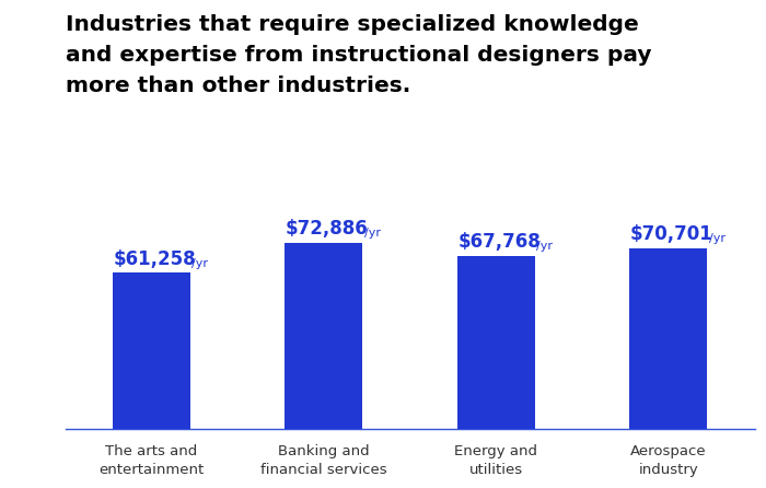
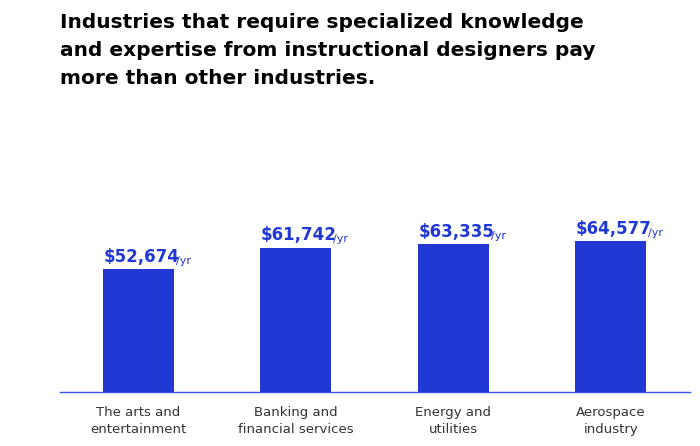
The arts and entertainment: $61,258 -> $52,674
Banking and financial services: $72,886 -> $61,742
Energy and utilities: $67,768 -> $63,335
Aerospace industry: $70,701 -> $64,577
